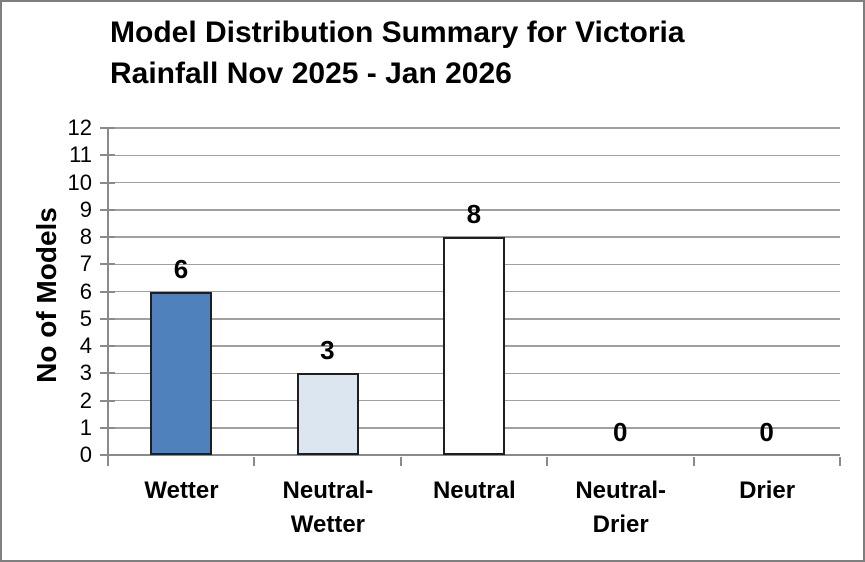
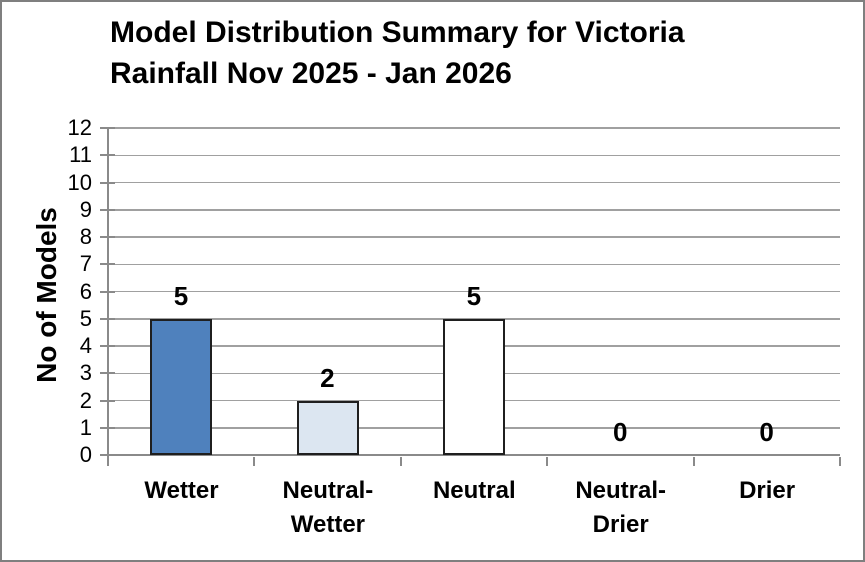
Wetter: 6 -> 5
Neutral-Wetter: 3 -> 2
Neutral: 8 -> 5
